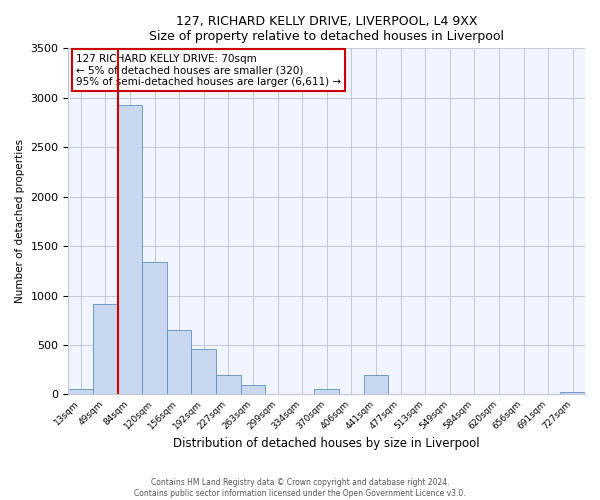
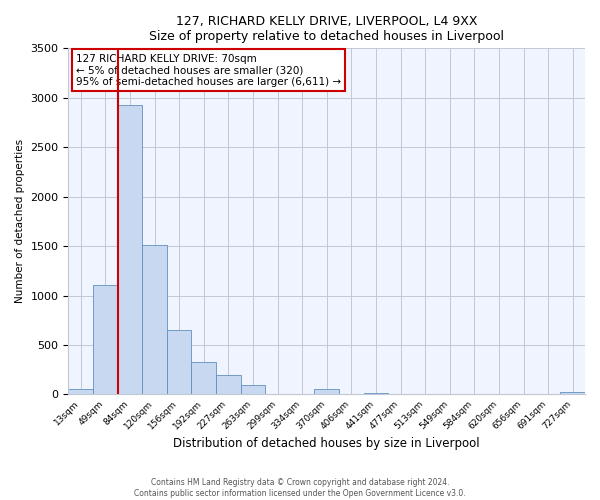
49sqm: 920 -> 1110
120sqm: 1340 -> 1510
192sqm: 460 -> 330
441sqm: 200 -> 20
